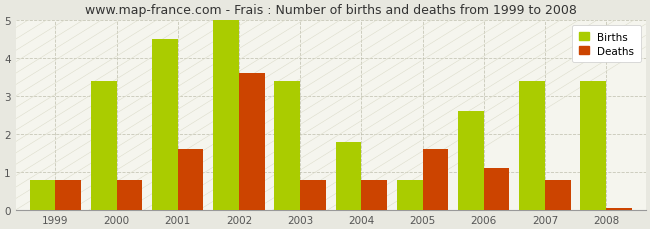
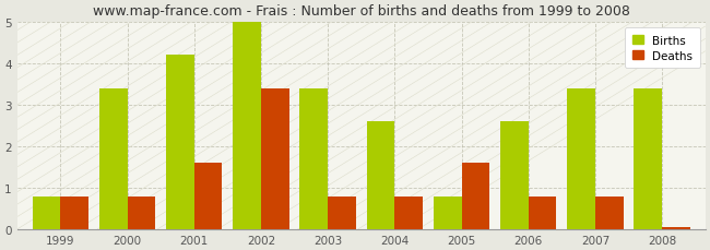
Births/2001: 4.5 -> 4.2
Deaths/2002: 3.60 -> 3.40
Births/2004: 1.8 -> 2.6
Deaths/2006: 1.10 -> 0.80
